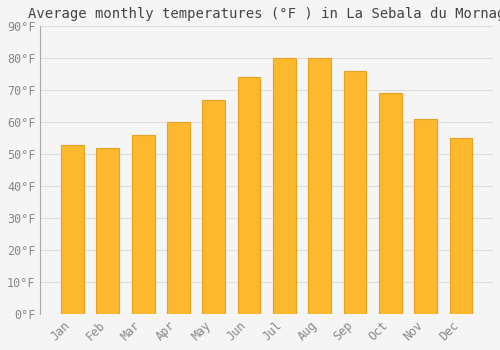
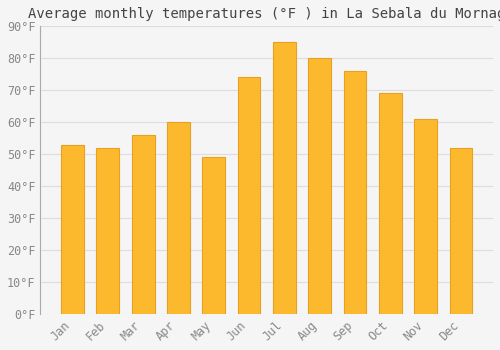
May: 67°F -> 49°F
Jul: 80°F -> 85°F
Dec: 55°F -> 52°F
